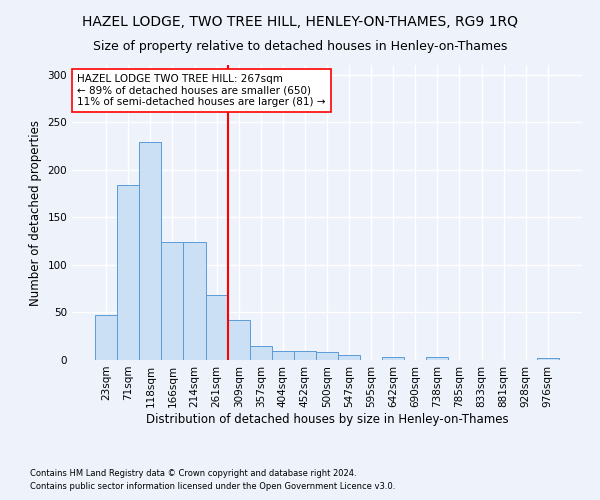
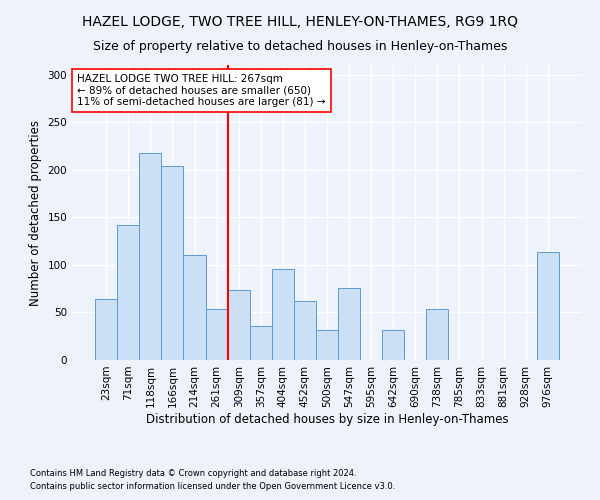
23sqm: 47 -> 64
71sqm: 184 -> 142
118sqm: 229 -> 218
166sqm: 124 -> 204
214sqm: 124 -> 110
261sqm: 68 -> 54
309sqm: 42 -> 74
357sqm: 15 -> 36
404sqm: 9 -> 96
452sqm: 9 -> 62
500sqm: 8 -> 32
547sqm: 5 -> 76
642sqm: 3 -> 32
738sqm: 3 -> 54
976sqm: 2 -> 114
